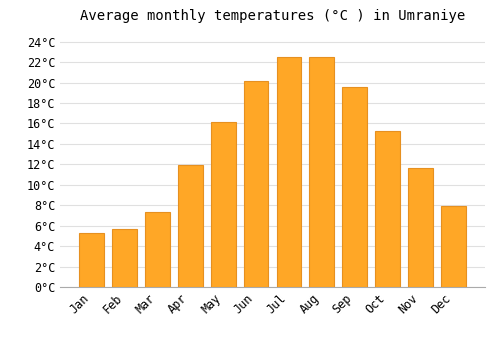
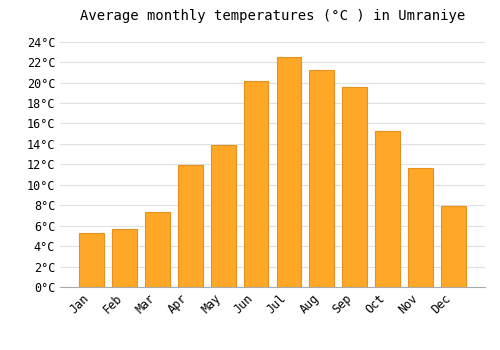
May: 16.1°C -> 13.9°C
Aug: 22.5°C -> 21.2°C
